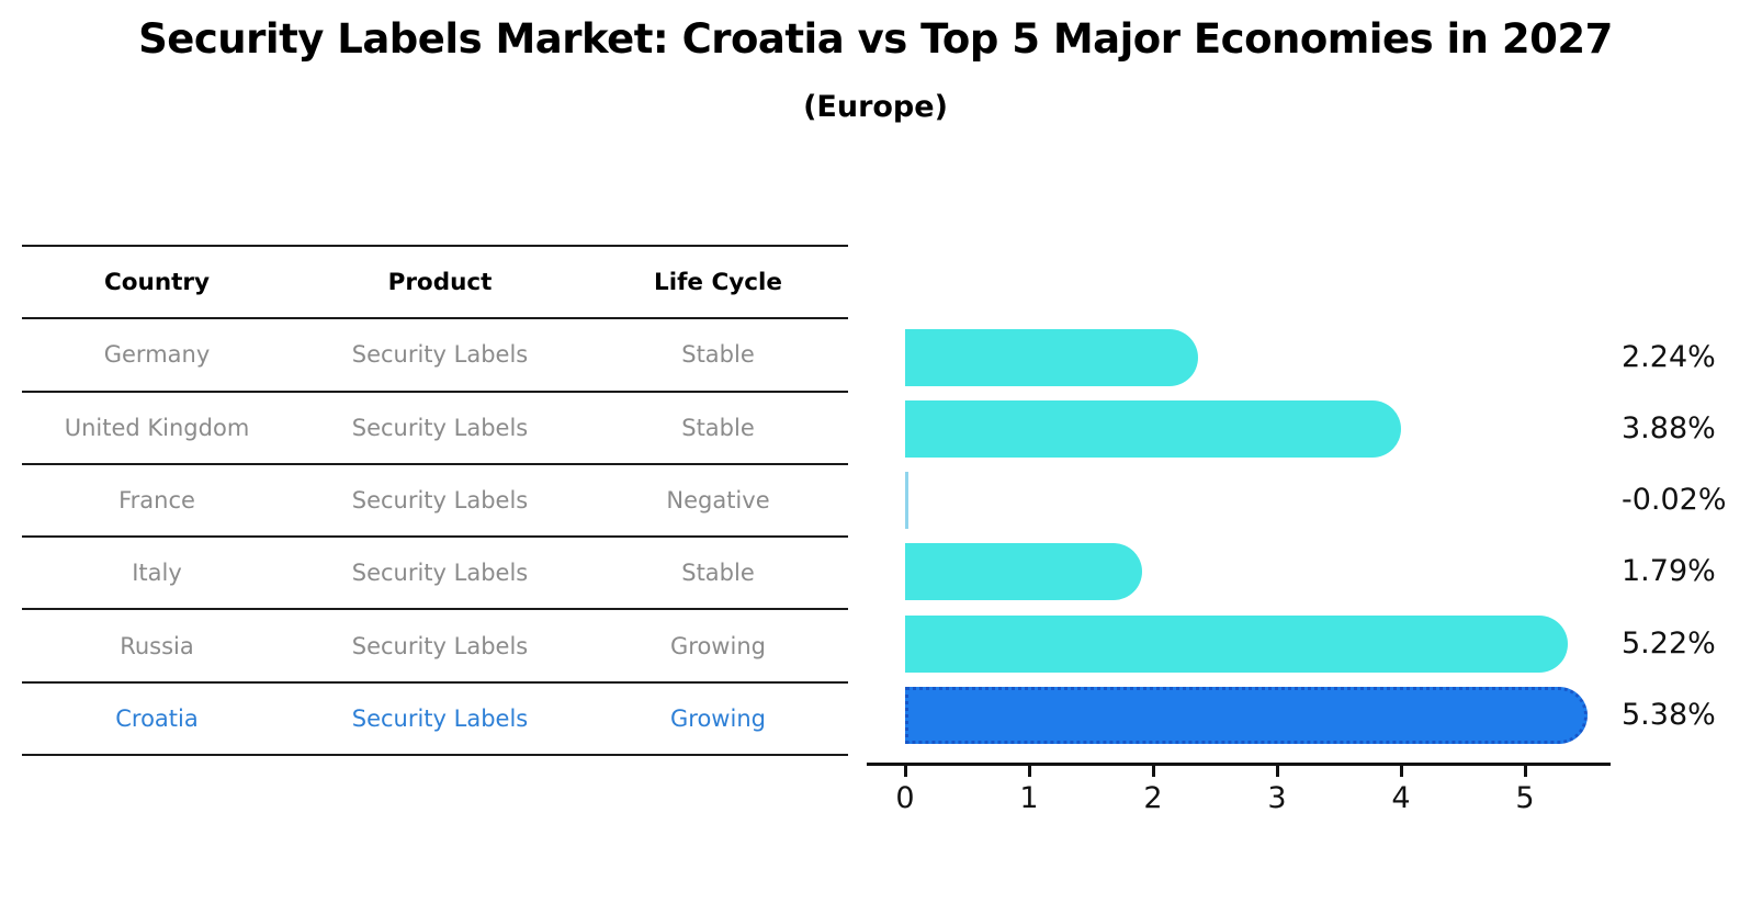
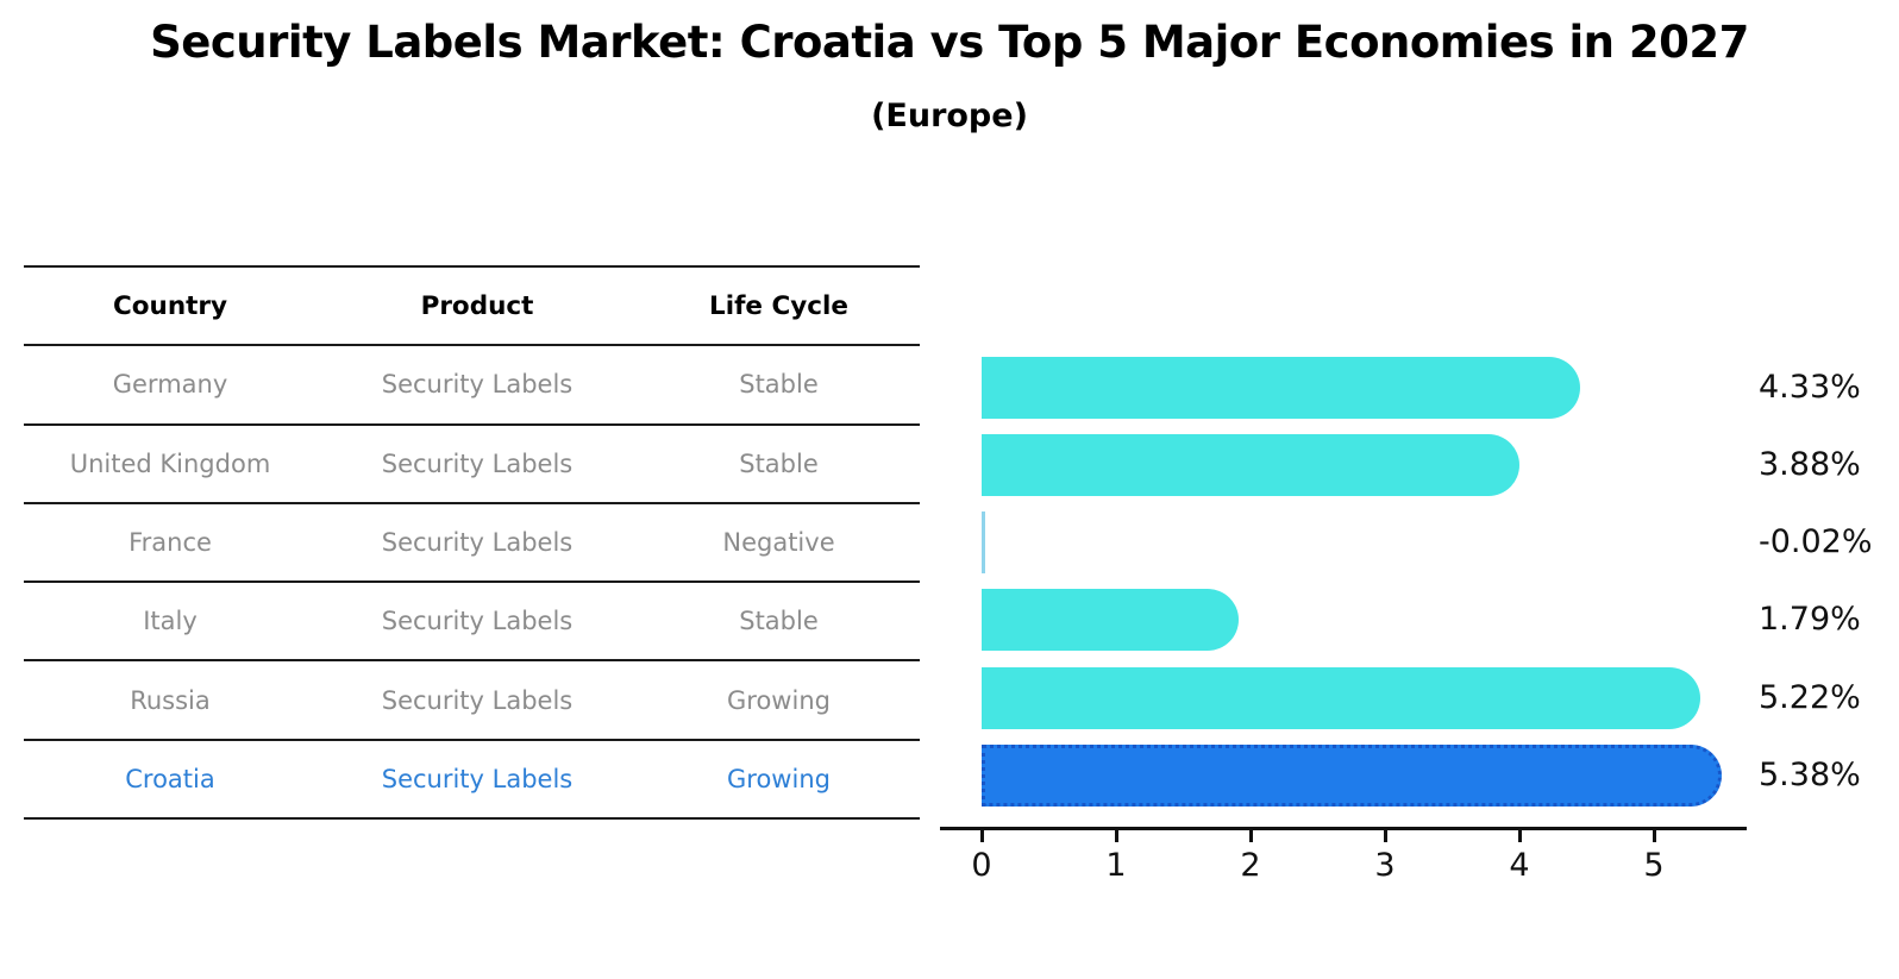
Germany: 2.24% -> 4.33%
